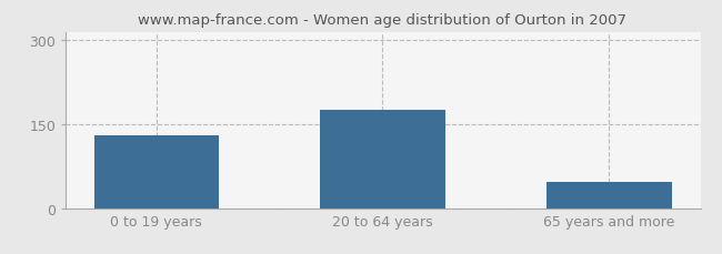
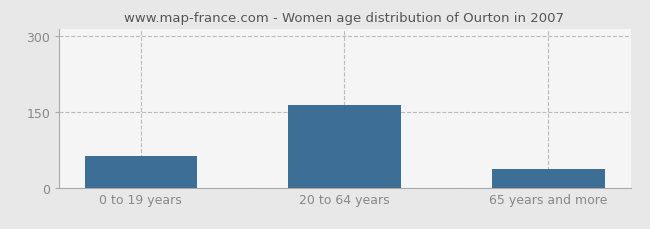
0 to 19 years: 130 -> 62
20 to 64 years: 175 -> 164
65 years and more: 47 -> 36
